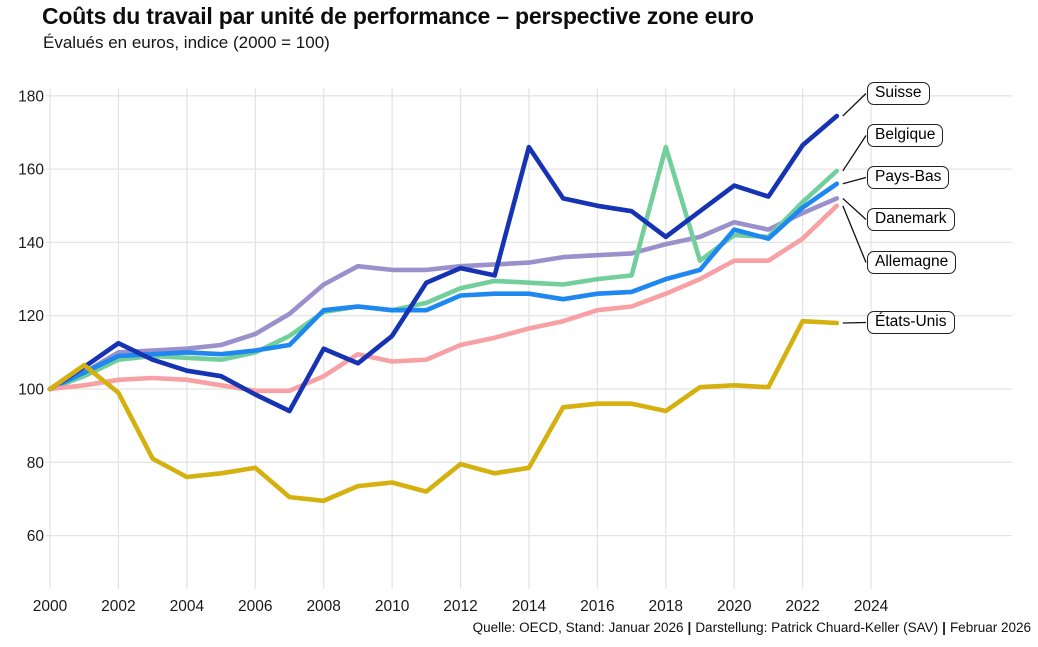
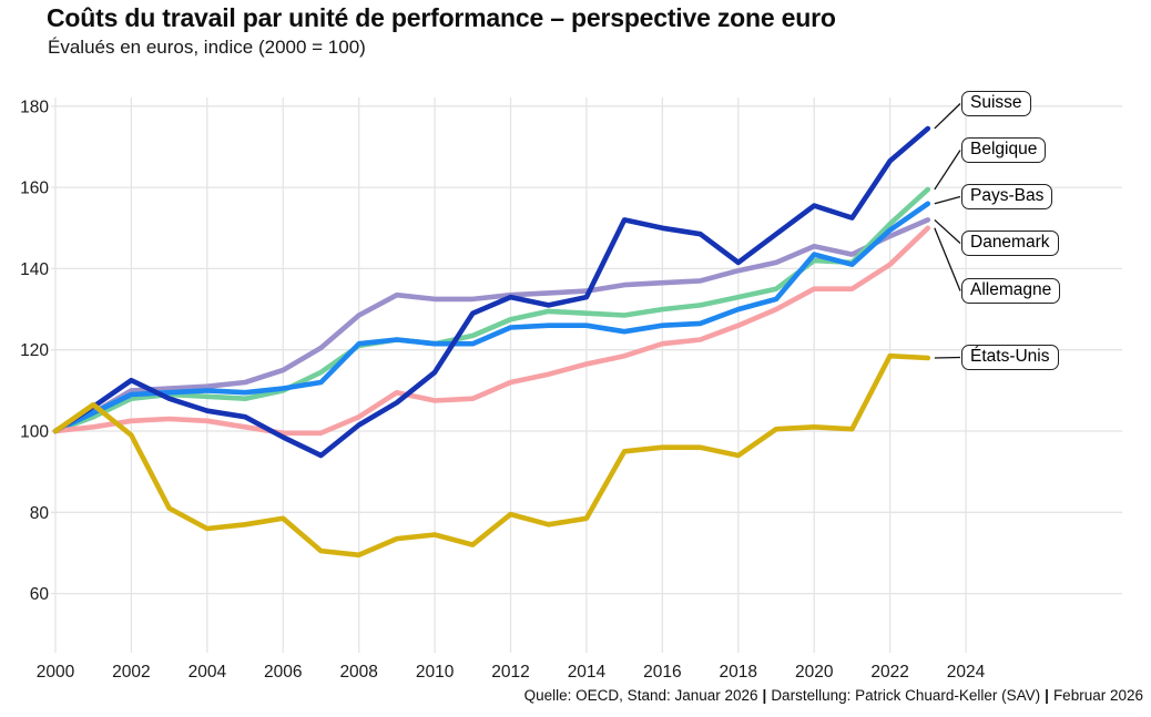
Suisse/2008: 111 -> 102
Suisse/2014: 166 -> 133
Belgique/2018: 166 -> 133
